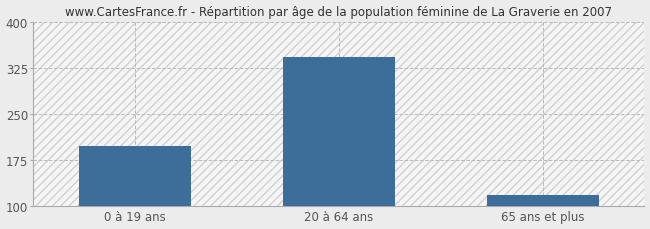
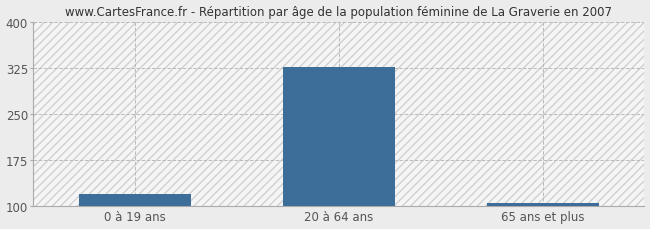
0 à 19 ans: 198 -> 120
20 à 64 ans: 342 -> 326
65 ans et plus: 118 -> 106
